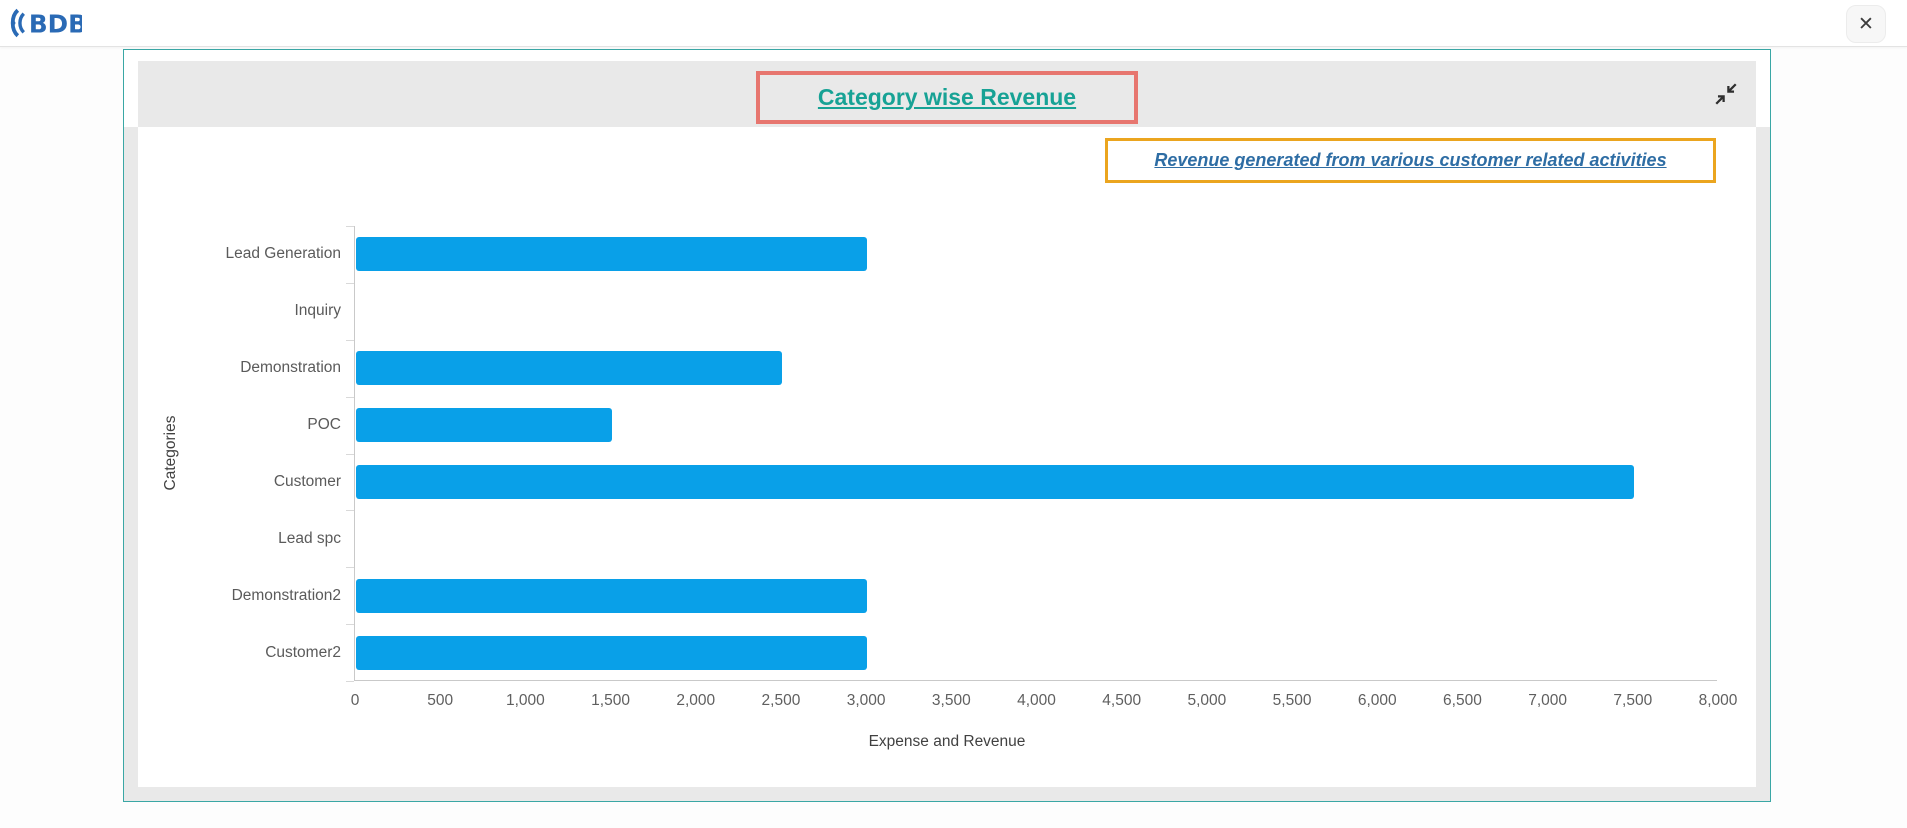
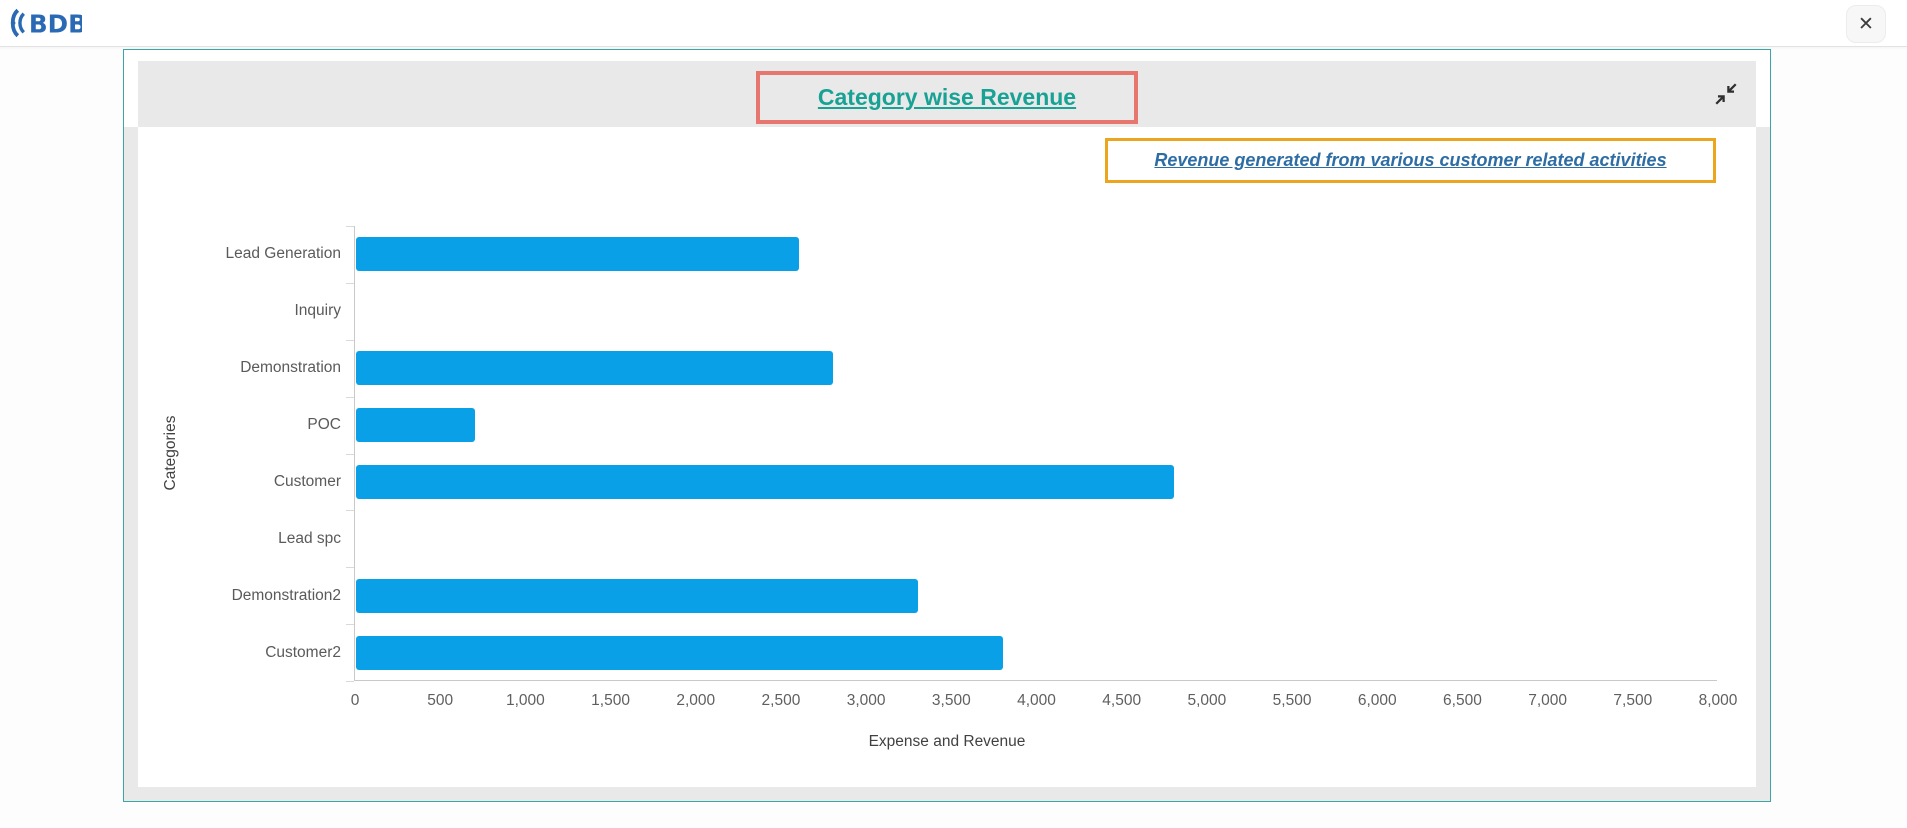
Lead Generation: 3000 -> 2600
Demonstration: 2500 -> 2800
POC: 1500 -> 700
Customer: 7500 -> 4800
Demonstration2: 3000 -> 3300
Customer2: 3000 -> 3800
